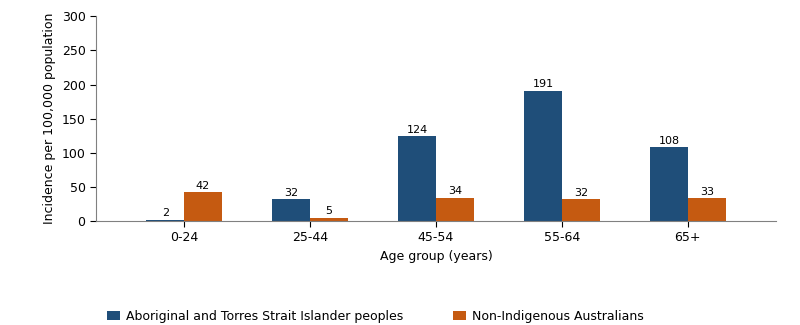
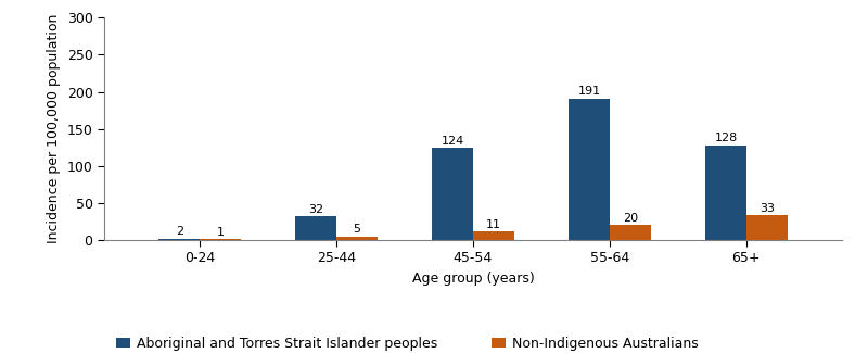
Non-Indigenous Australians/0-24: 42 -> 1
Non-Indigenous Australians/45-54: 34 -> 11
Non-Indigenous Australians/55-64: 32 -> 20
Aboriginal and Torres Strait Islander peoples/65+: 108 -> 128
